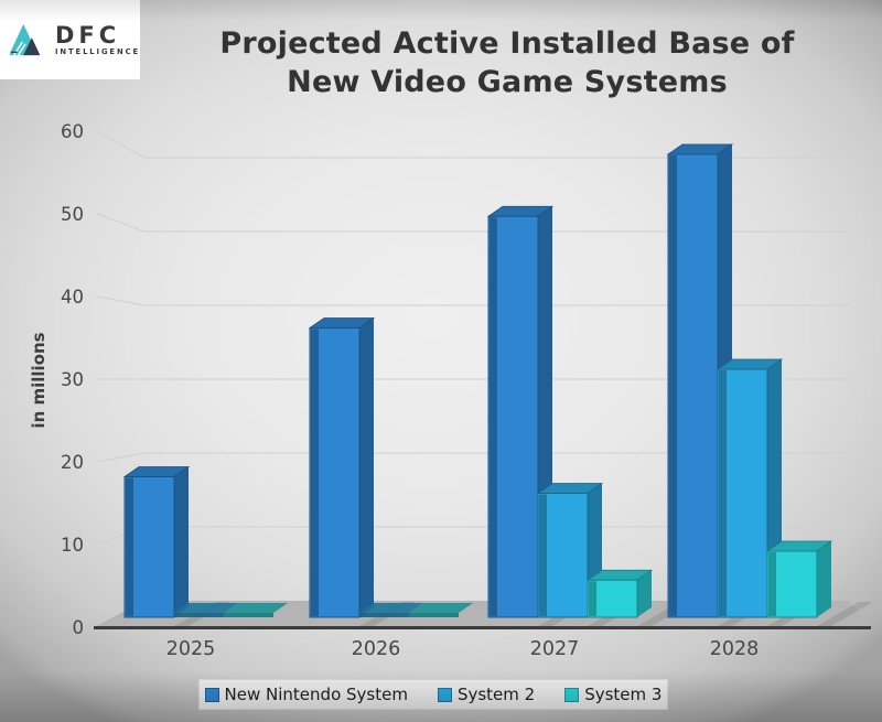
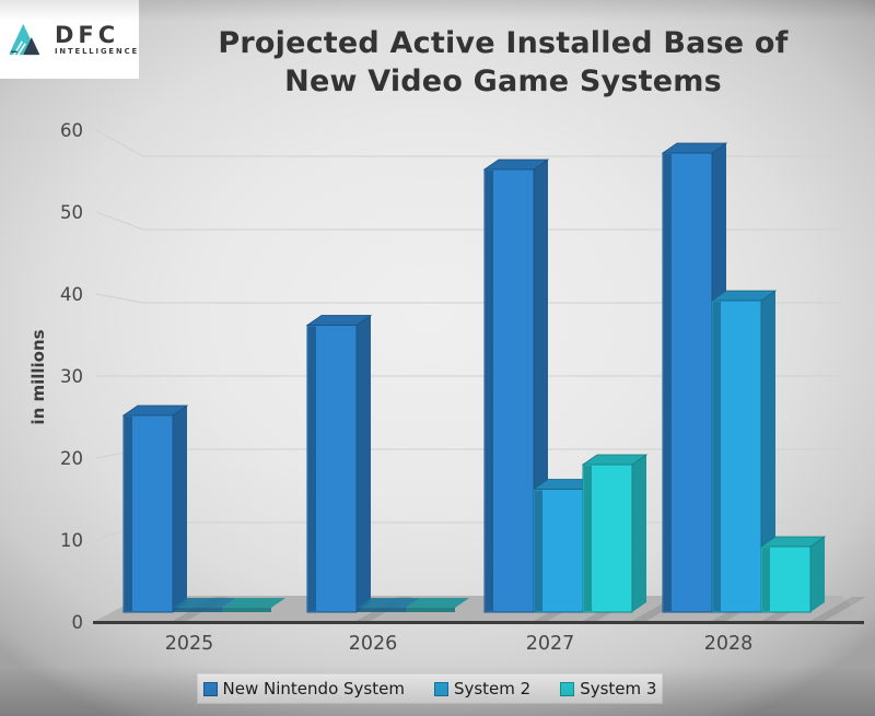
New Nintendo System/2025: 17 -> 24
New Nintendo System/2027: 48 -> 54
System 3/2027: 4 -> 18
System 2/2028: 30 -> 38
